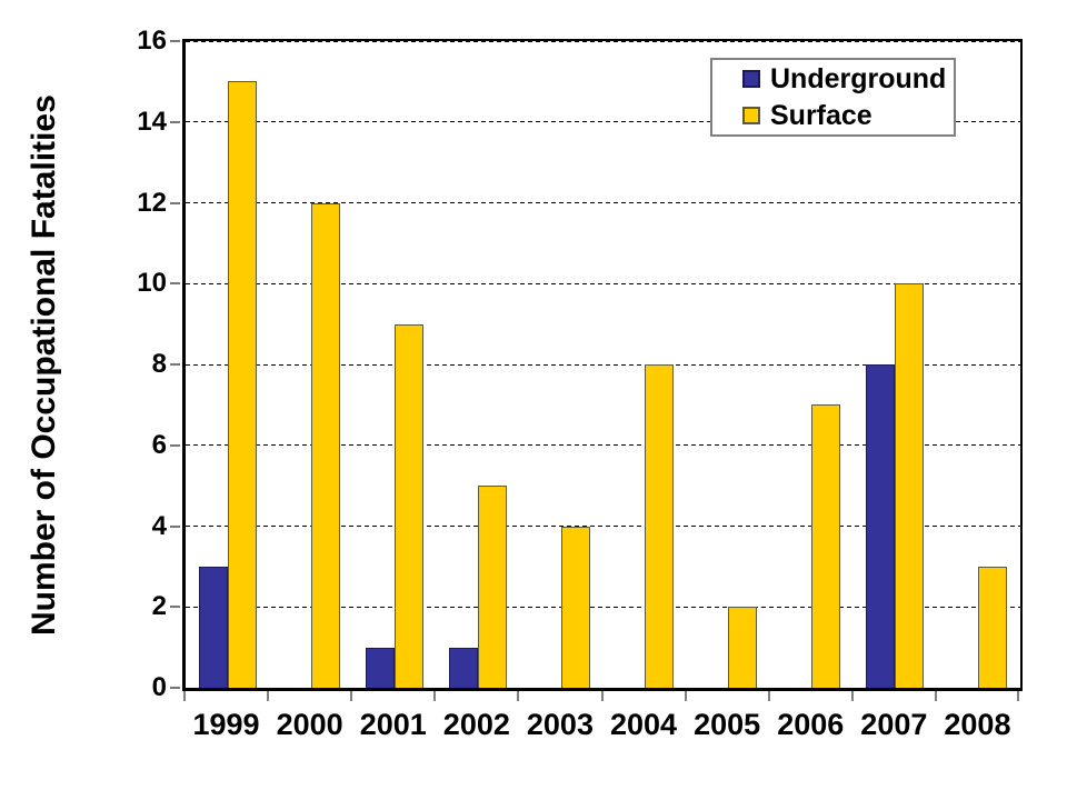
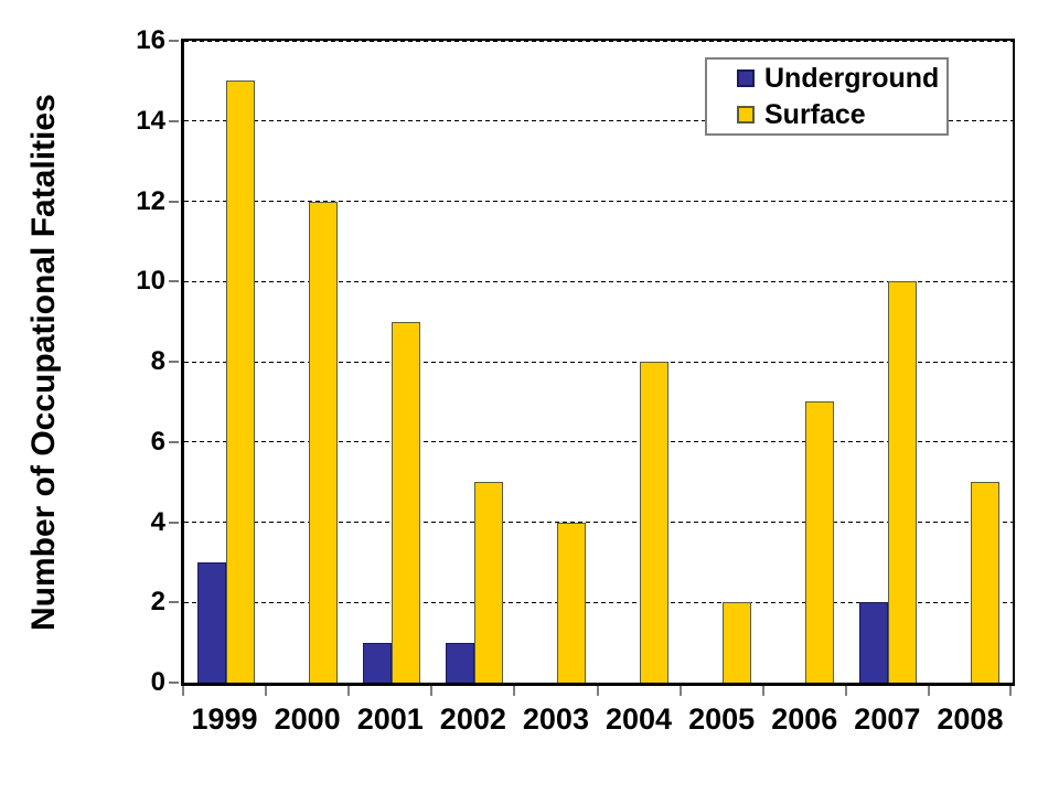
Underground/2007: 8 -> 2
Surface/2008: 3 -> 5
